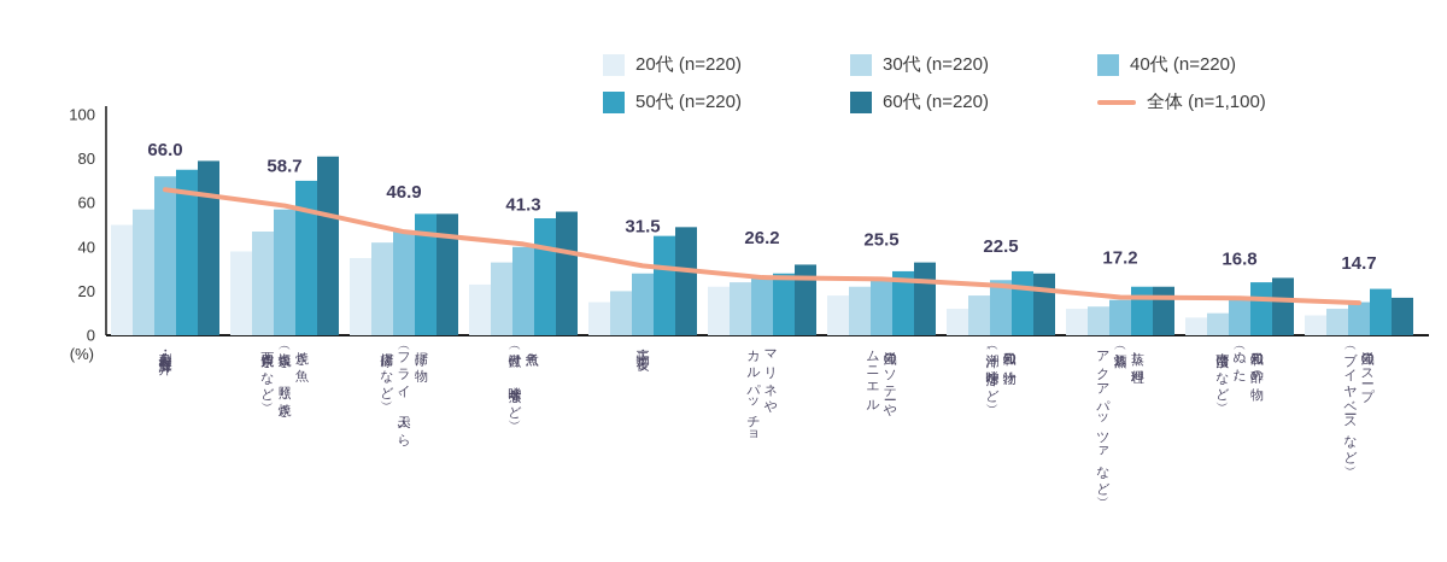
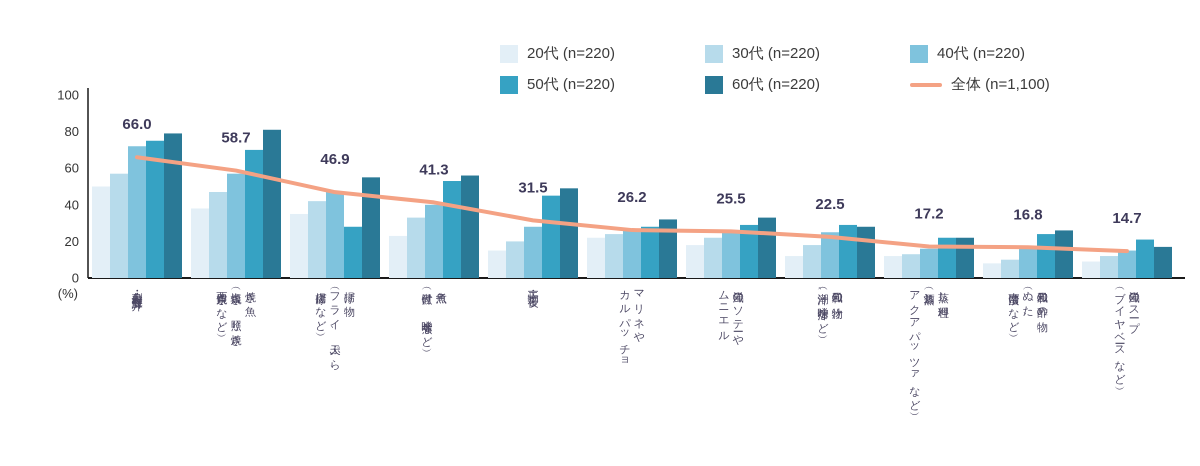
50代 (n=220)/揚げ物 （フライ、天ぷら、 唐揚げなど）: 55 -> 28
